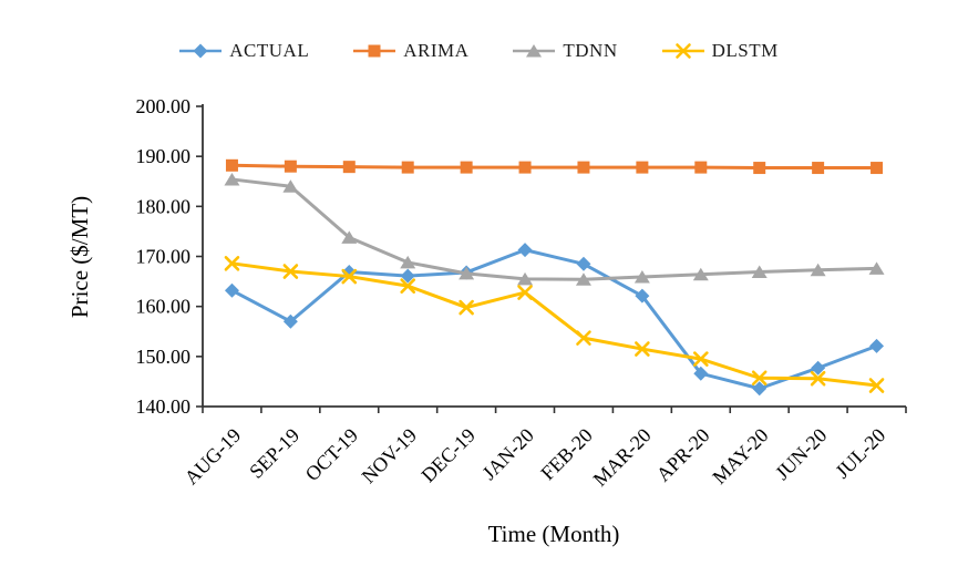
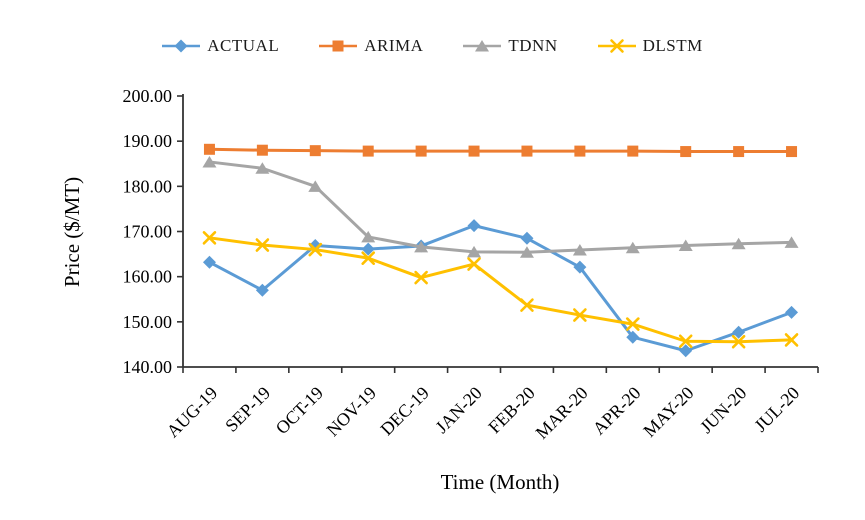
TDNN/OCT-19: 174 -> 180
DLSTM/JUL-20: 144 -> 146
